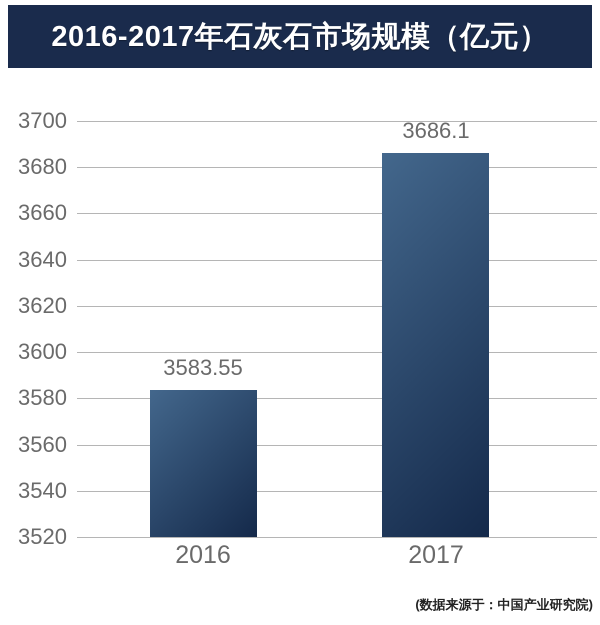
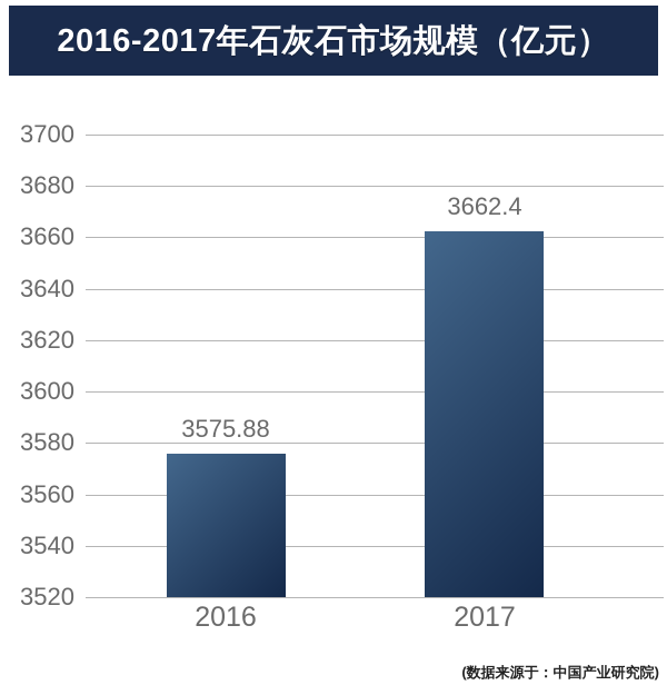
2016: 3583.55 -> 3575.88
2017: 3686.1 -> 3662.4
